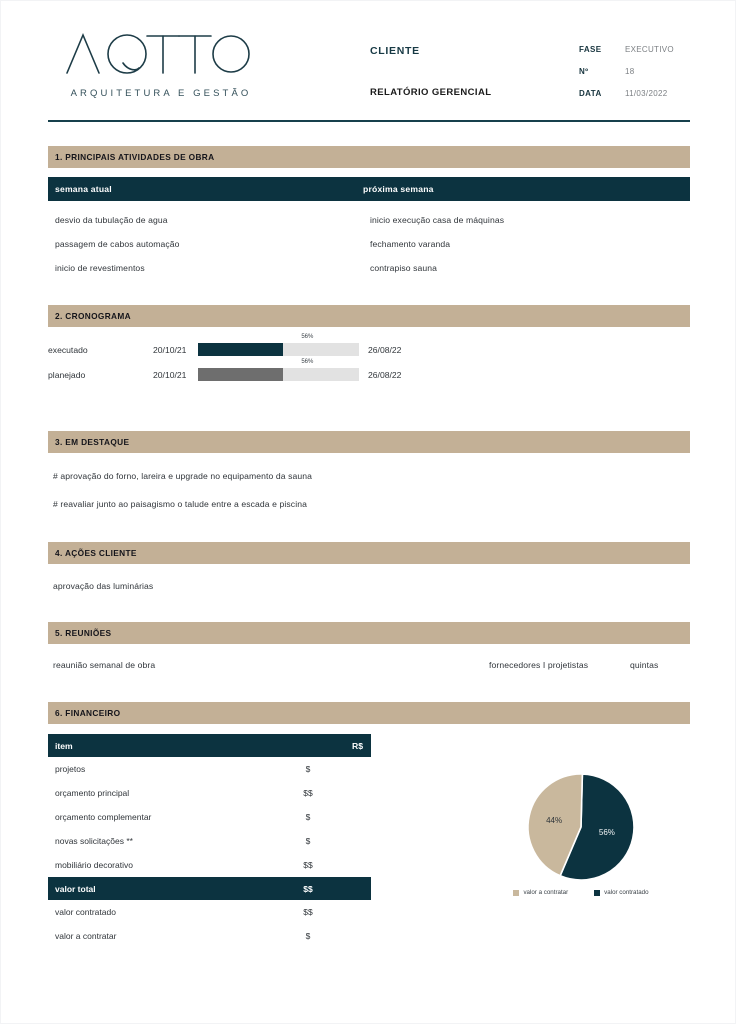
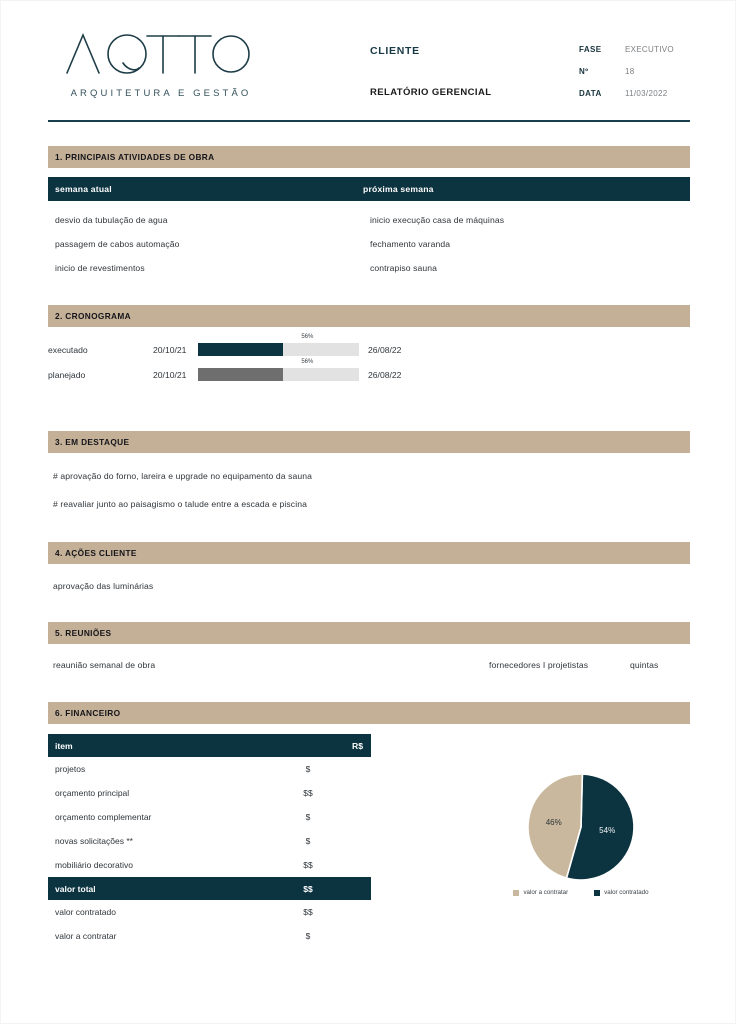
valor a contratar: 44% -> 46%
valor contratado: 56% -> 54%
